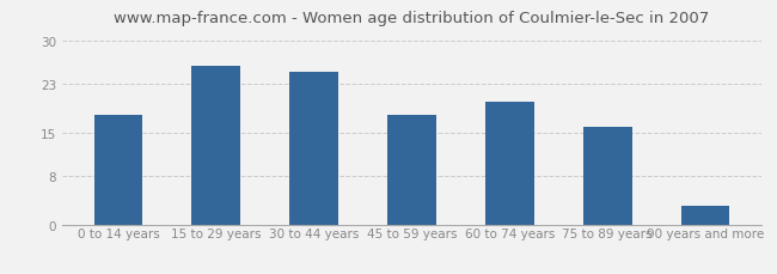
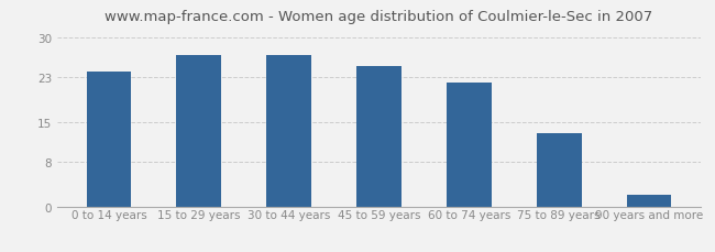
0 to 14 years: 18 -> 24
15 to 29 years: 26 -> 27
30 to 44 years: 25 -> 27
45 to 59 years: 18 -> 25
60 to 74 years: 20 -> 22
75 to 89 years: 16 -> 13
90 years and more: 3 -> 2
